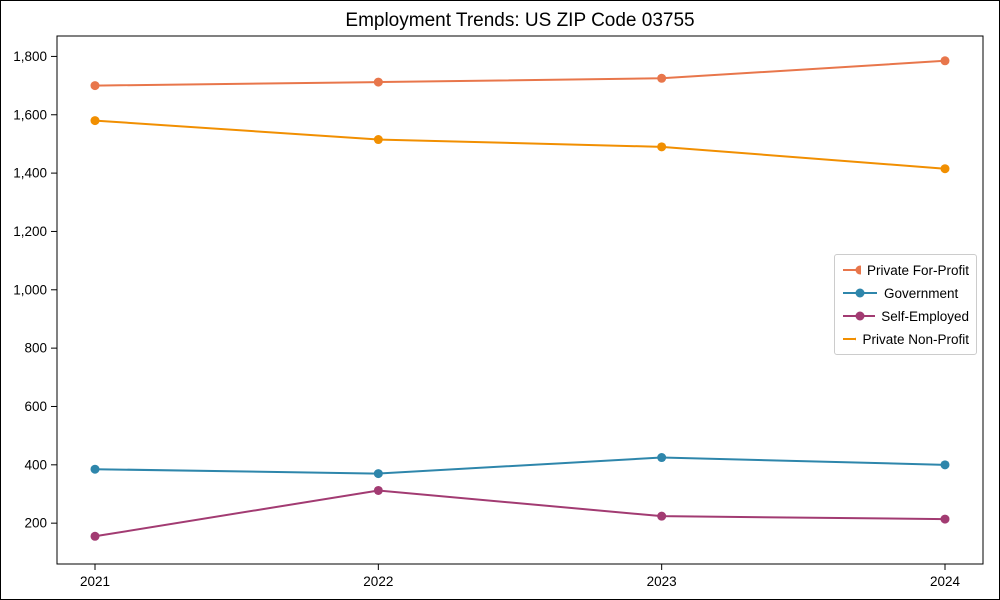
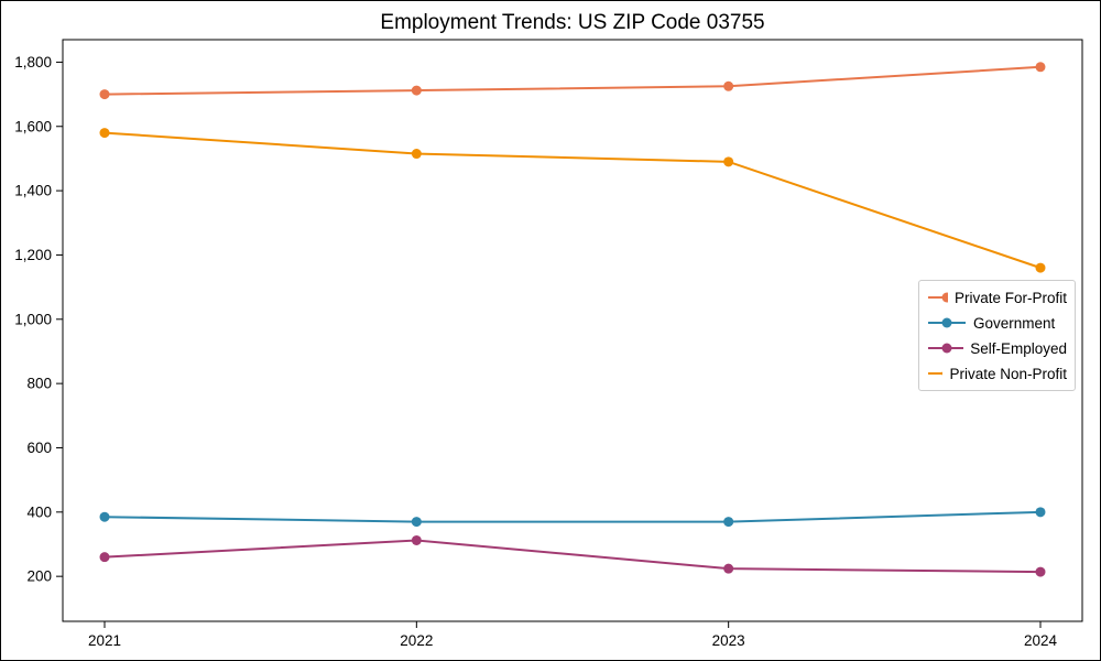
Self-Employed/2021: 160 -> 260
Government/2023: 420 -> 370
Private Non-Profit/2024: 1420 -> 1160
